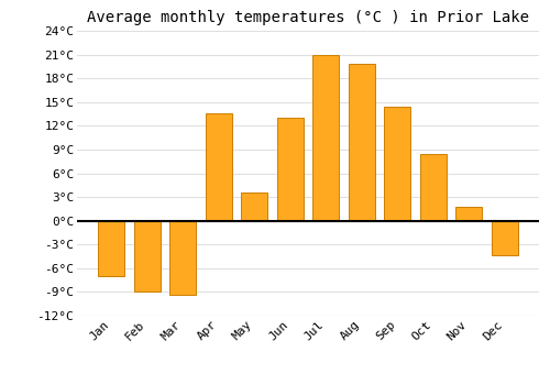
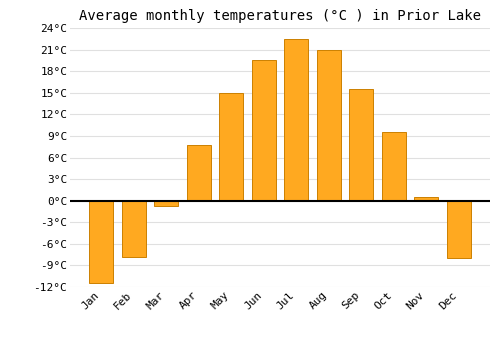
Jan: -7.0°C -> -11.5°C
Feb: -9.0°C -> -7.8°C
Mar: -9.4°C -> -0.8°C
Apr: 13.6°C -> 7.8°C
May: 3.6°C -> 15.0°C
Jun: 13.0°C -> 19.5°C
Jul: 21.0°C -> 22.5°C
Aug: 19.8°C -> 21.0°C
Sep: 14.4°C -> 15.5°C
Oct: 8.4°C -> 9.5°C
Nov: 1.8°C -> 0.5°C
Dec: -4.4°C -> -8.0°C
